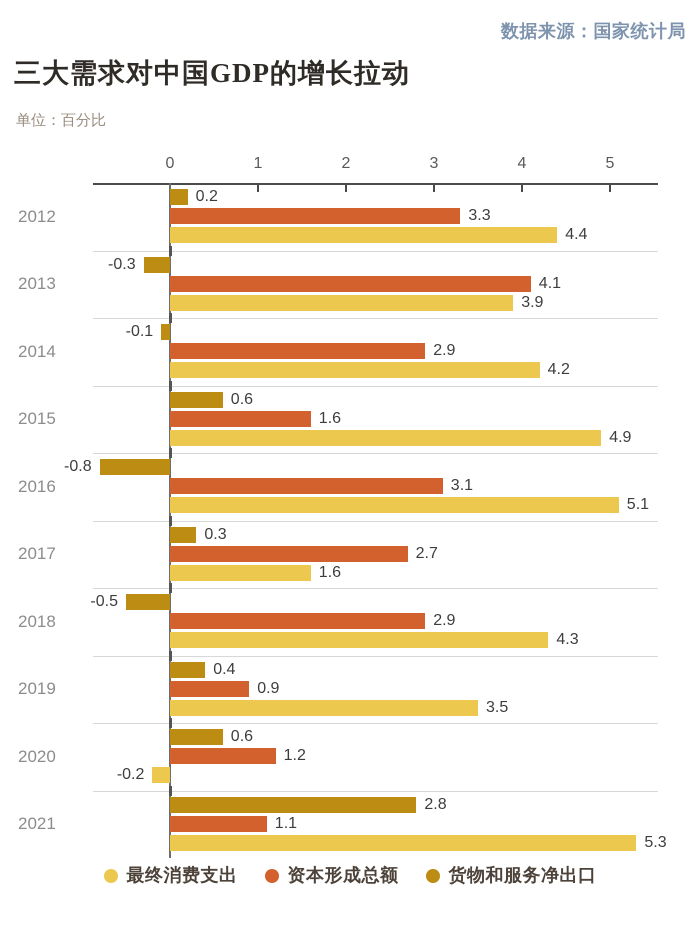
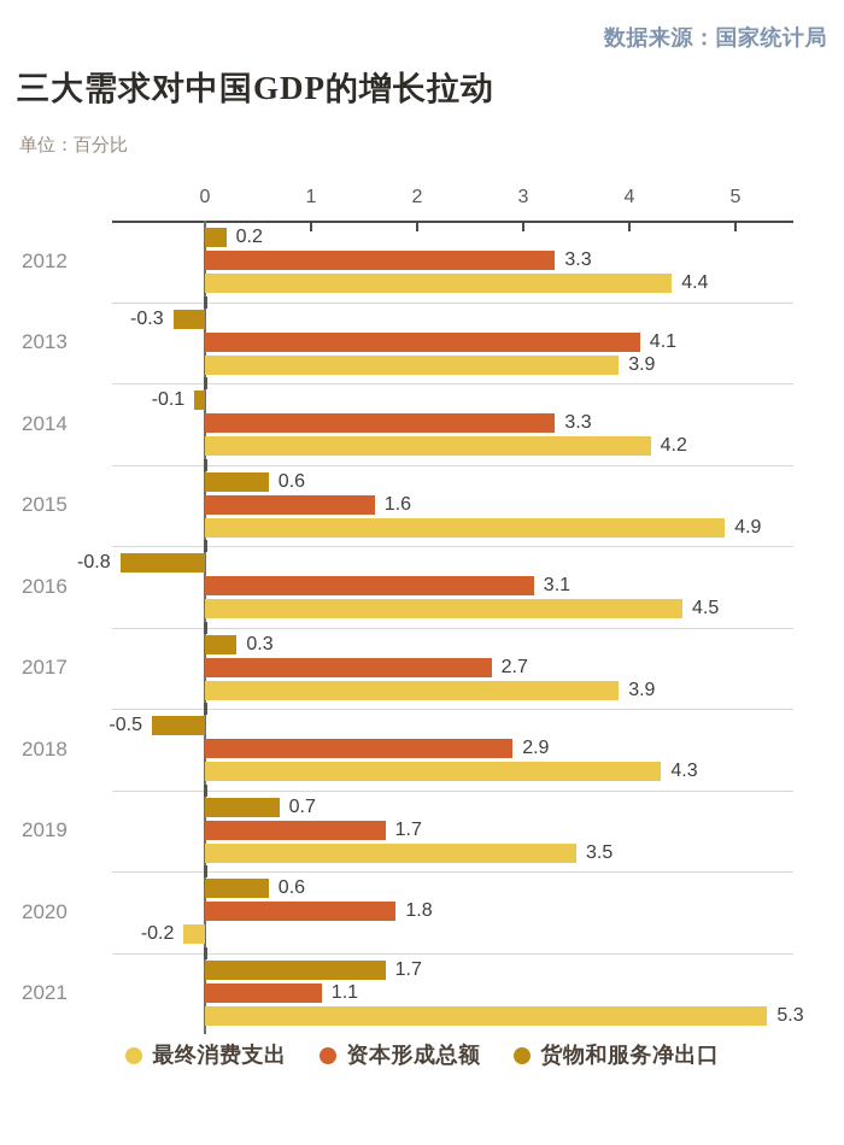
资本形成总额/2014: 2.9 -> 3.3
最终消费支出/2016: 5.1 -> 4.5
最终消费支出/2017: 1.6 -> 3.9
资本形成总额/2019: 0.9 -> 1.7
货物和服务净出口/2019: 0.4 -> 0.7
资本形成总额/2020: 1.2 -> 1.8
货物和服务净出口/2021: 2.8 -> 1.7
